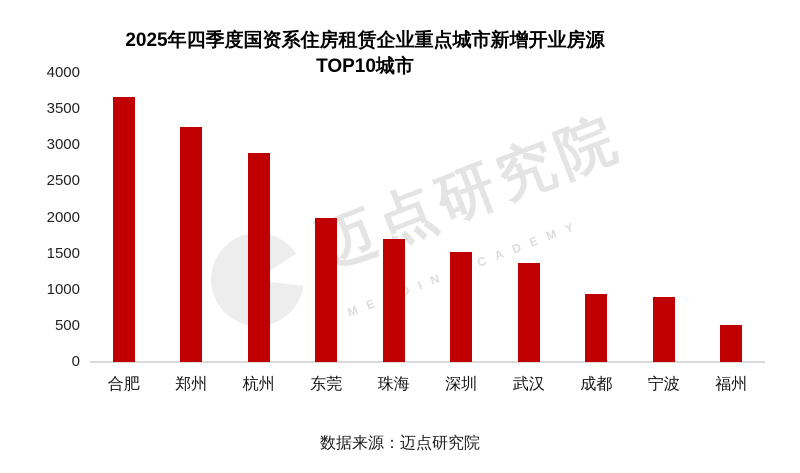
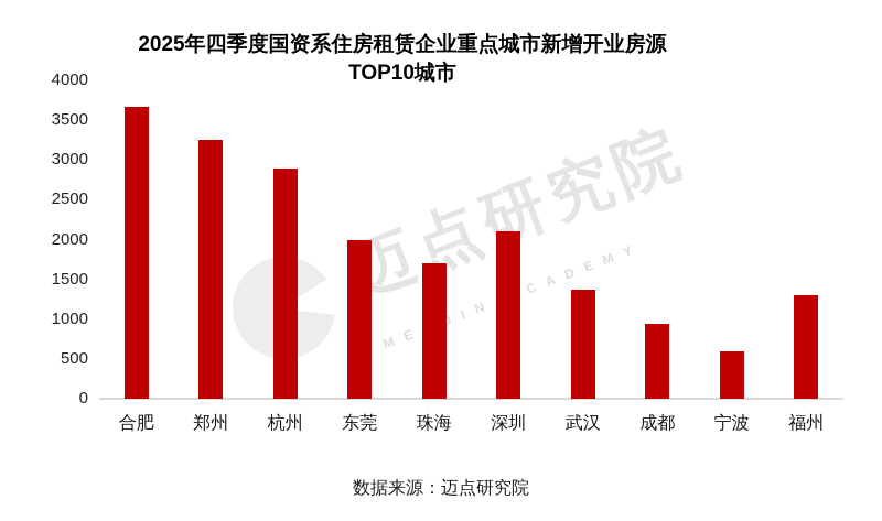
深圳: 1500 -> 2100
宁波: 900 -> 600
福州: 500 -> 1300
